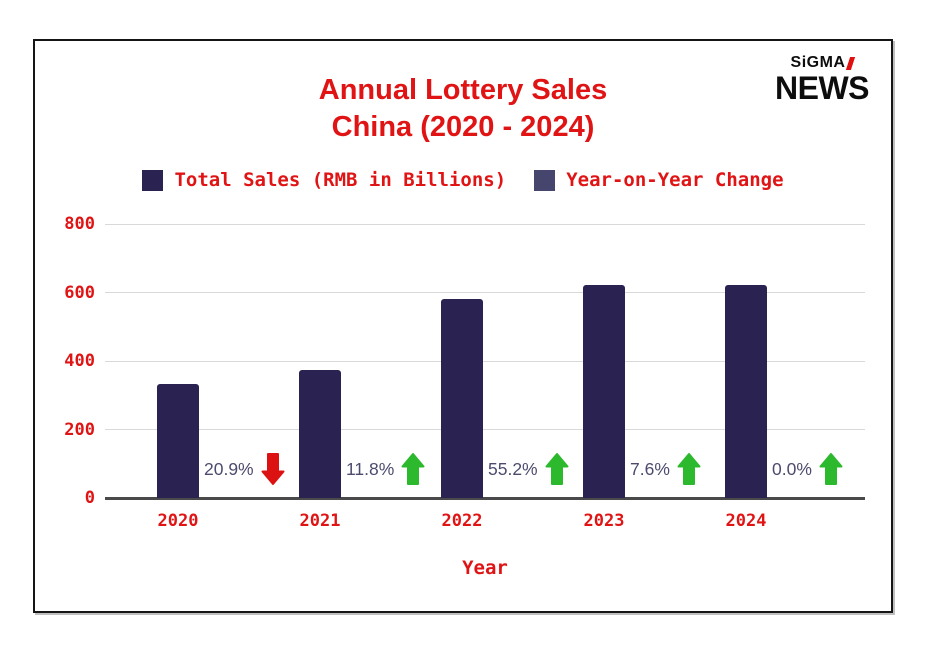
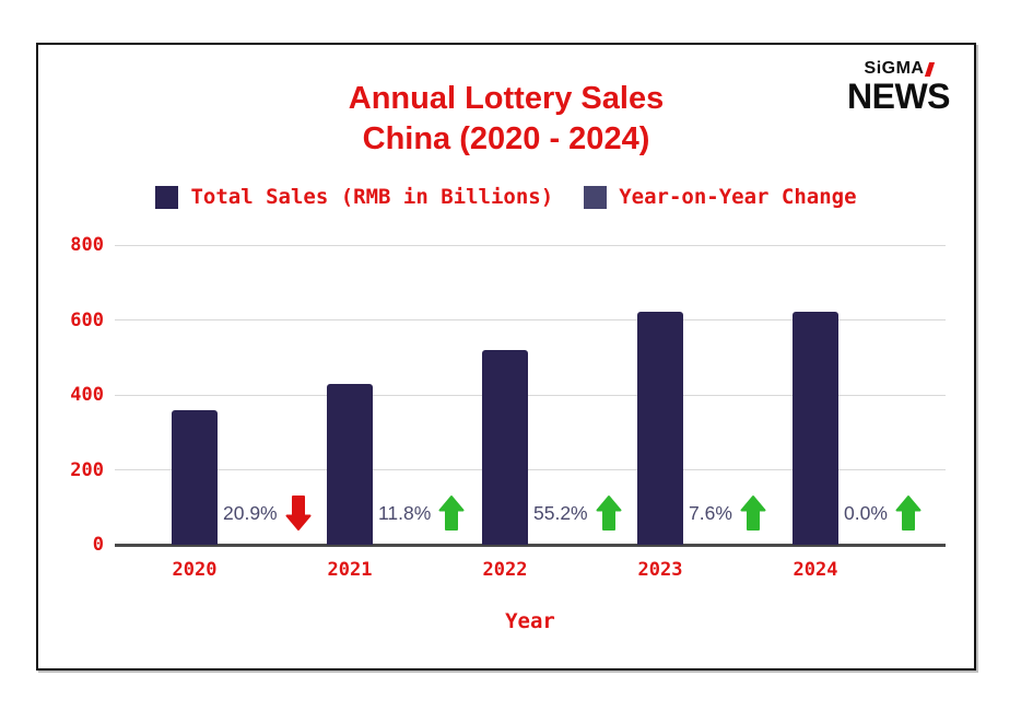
Total Sales (RMB in Billions)/2020: 330 -> 360
Total Sales (RMB in Billions)/2021: 370 -> 430
Total Sales (RMB in Billions)/2022: 580 -> 520
